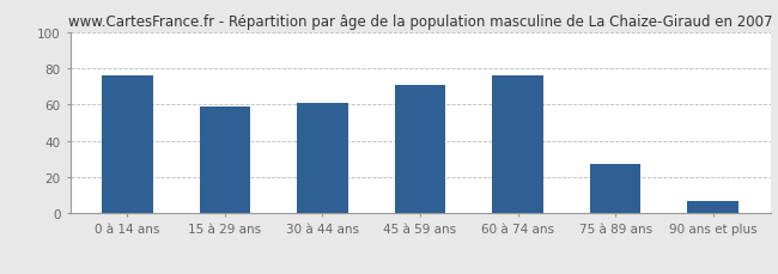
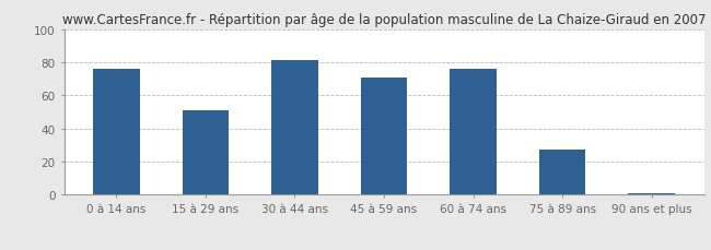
15 à 29 ans: 59 -> 51
30 à 44 ans: 61 -> 81
90 ans et plus: 7 -> 1
